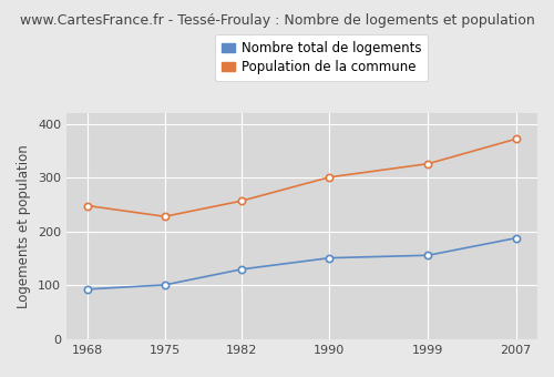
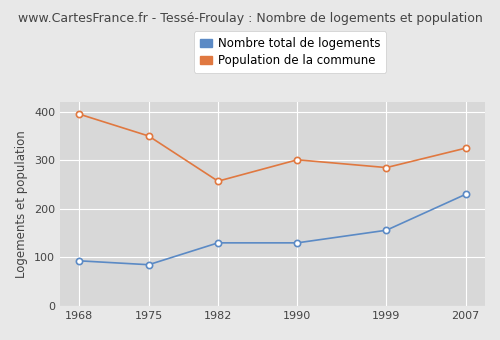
Population de la commune/1968: 248 -> 395
Nombre total de logements/1975: 101 -> 85
Population de la commune/1975: 228 -> 350
Nombre total de logements/1990: 151 -> 130
Population de la commune/1999: 326 -> 285
Nombre total de logements/2007: 188 -> 230
Population de la commune/2007: 372 -> 325
